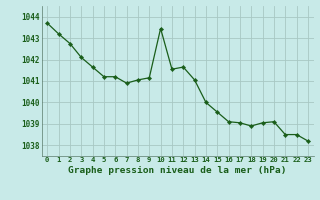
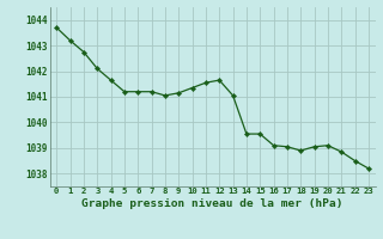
7: 1040.90 -> 1041.20
10: 1043.45 -> 1041.35
14: 1040.00 -> 1039.55
21: 1038.50 -> 1038.85
